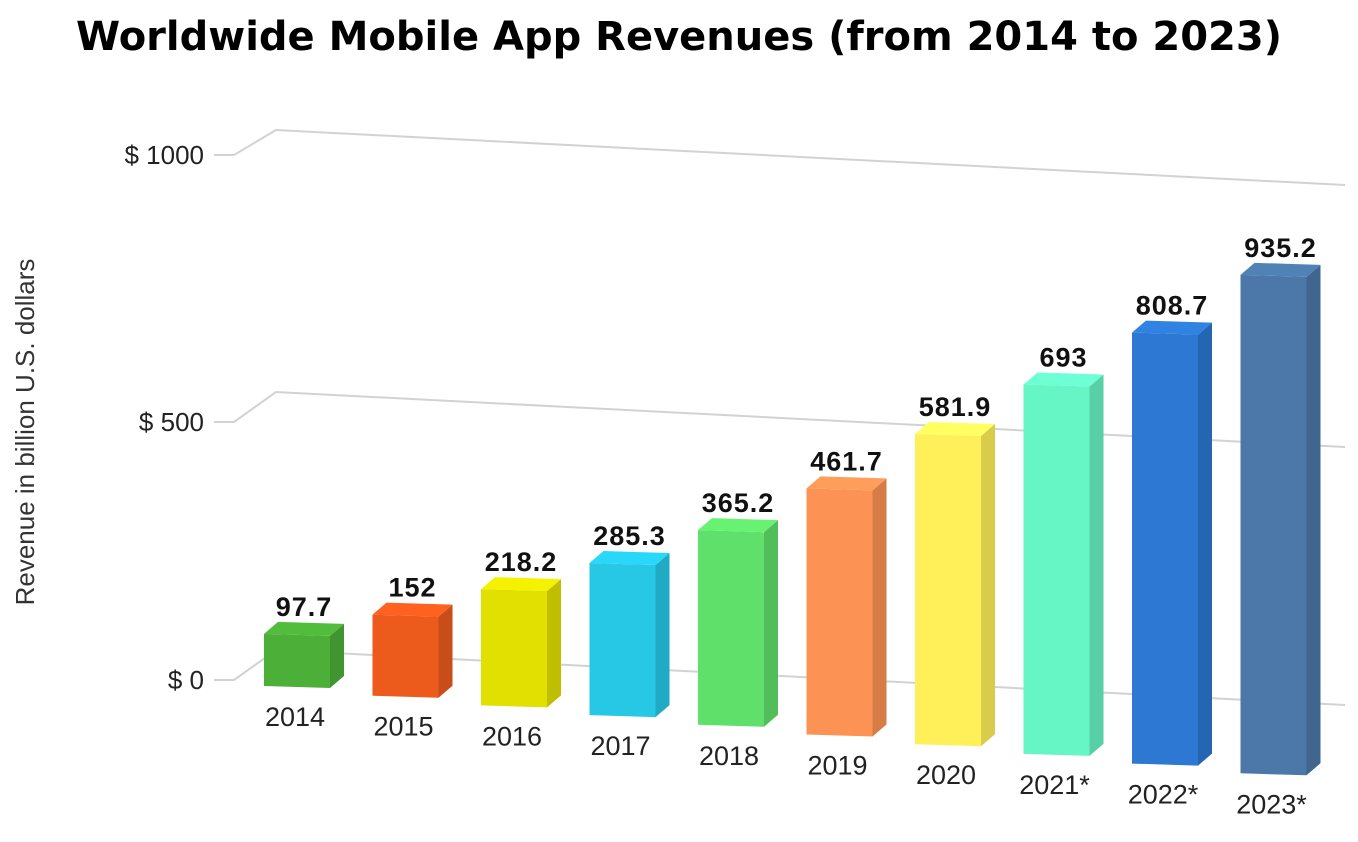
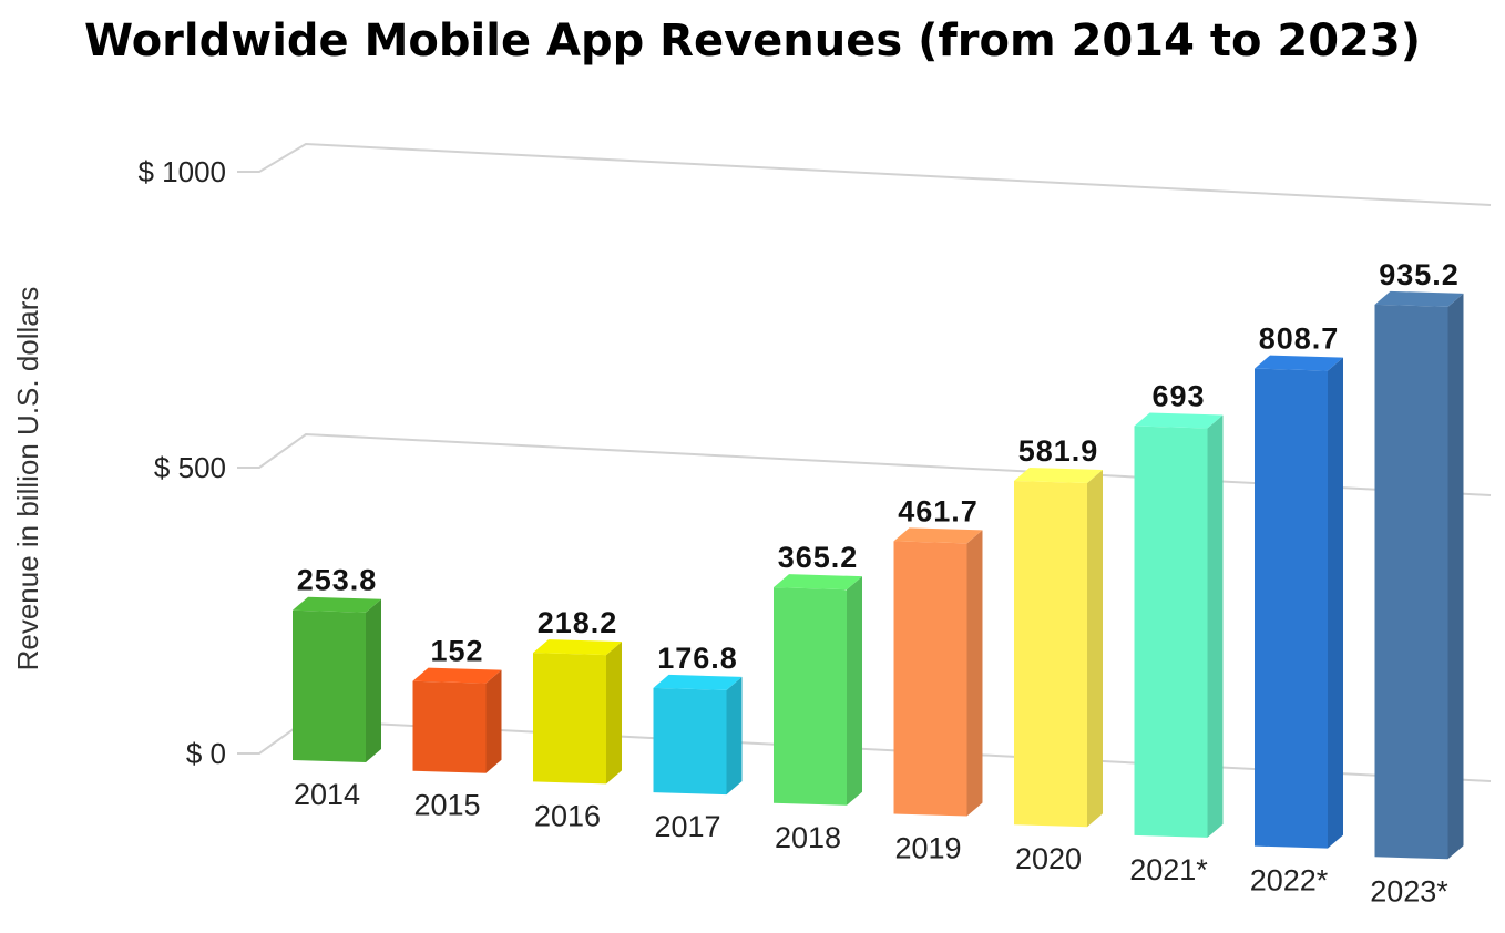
2014: 97.7 -> 253.8
2017: 285.3 -> 176.8
